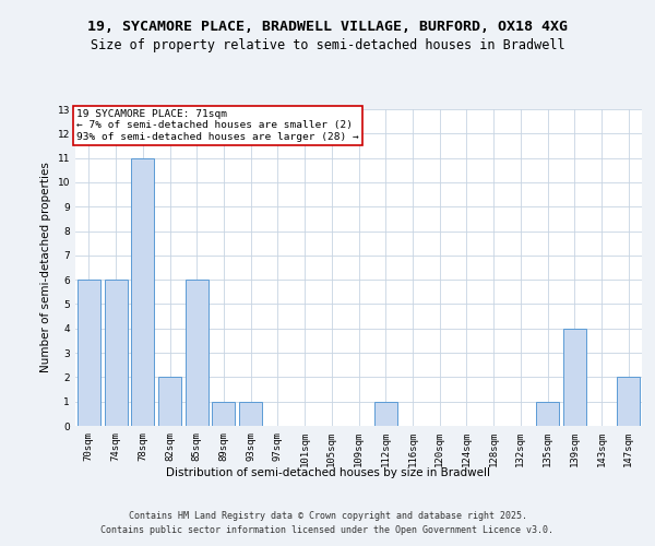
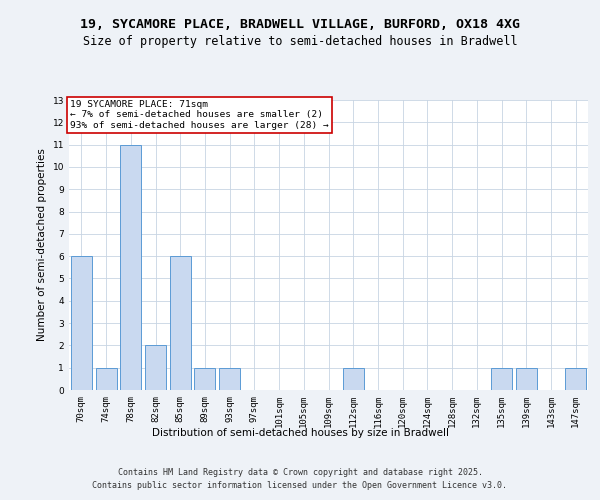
74sqm: 6 -> 1
139sqm: 4 -> 1
147sqm: 2 -> 1
